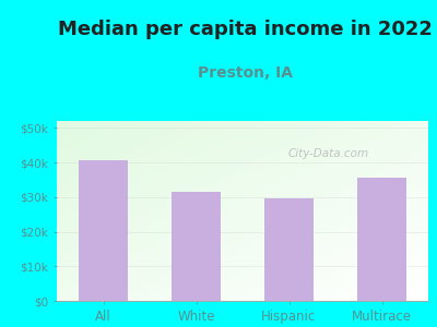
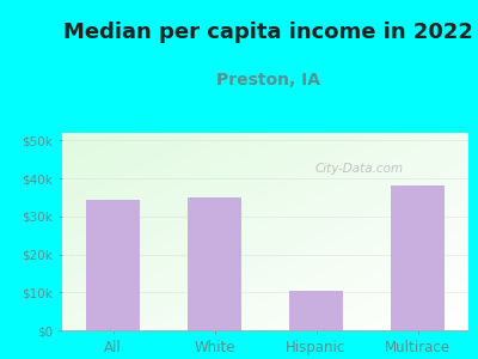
All: $40.5k -> $34.5k
White: $31.5k -> $35.0k
Hispanic: $29.5k -> $10.5k
Multirace: $35.5k -> $38.0k
